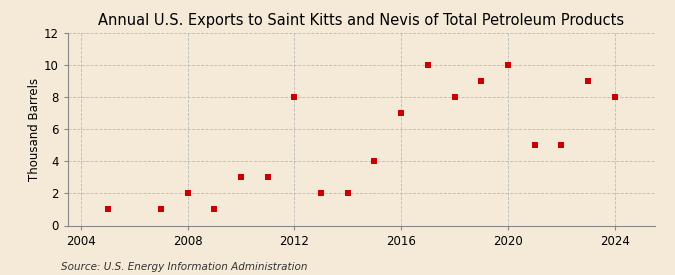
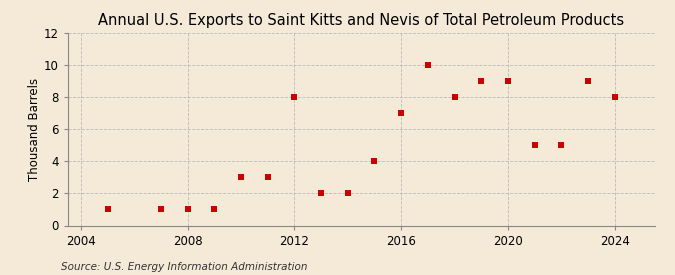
2008: 2 -> 1
2020: 10 -> 9
